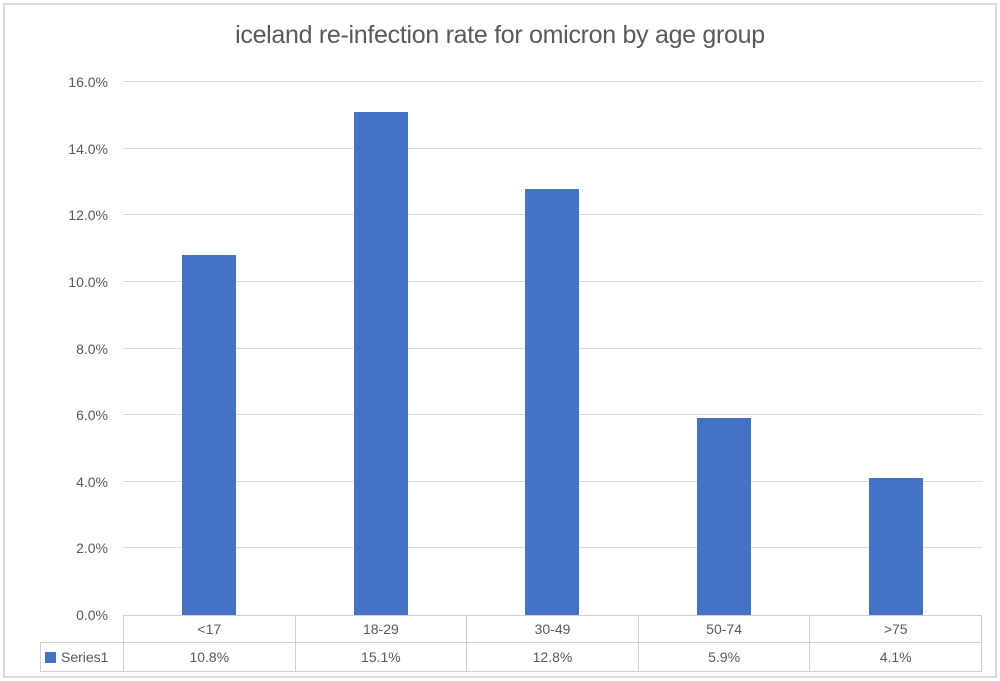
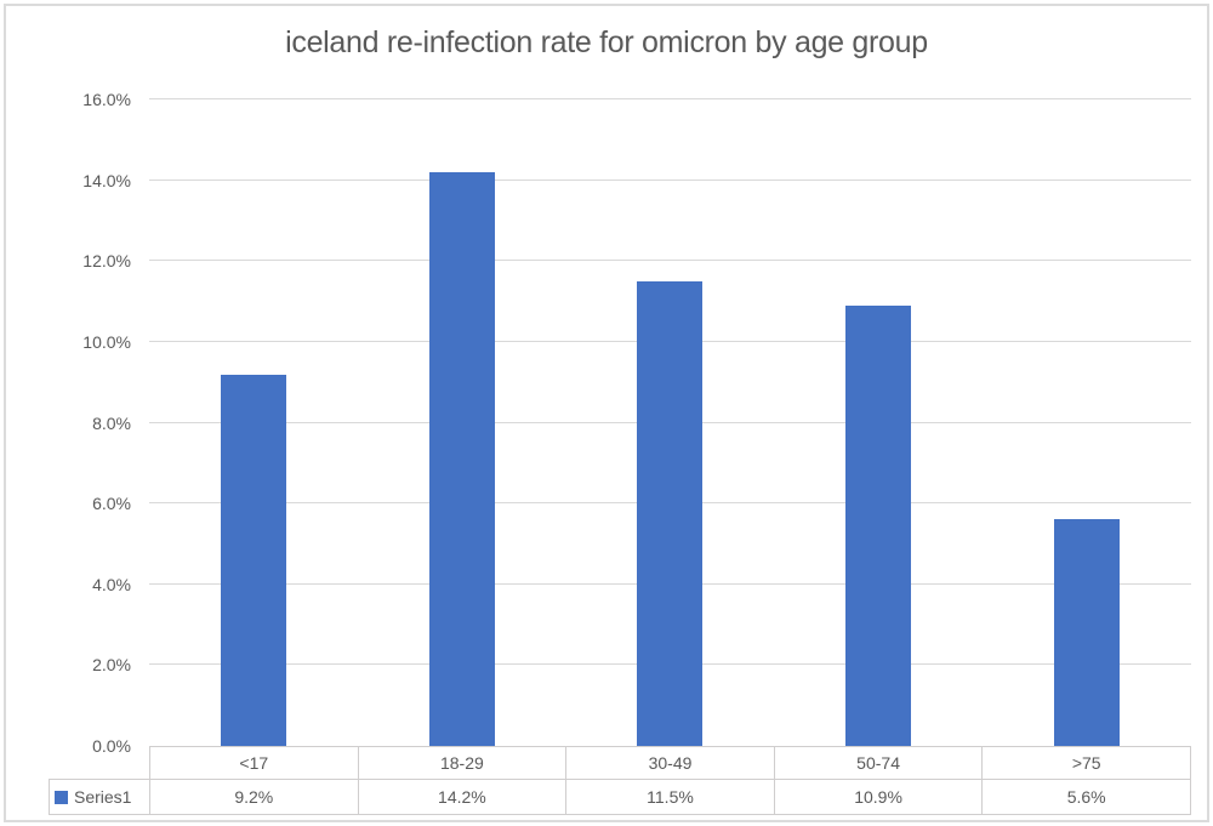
<17: 10.8% -> 9.2%
18-29: 15.1% -> 14.2%
30-49: 12.8% -> 11.5%
50-74: 5.9% -> 10.9%
>75: 4.1% -> 5.6%
